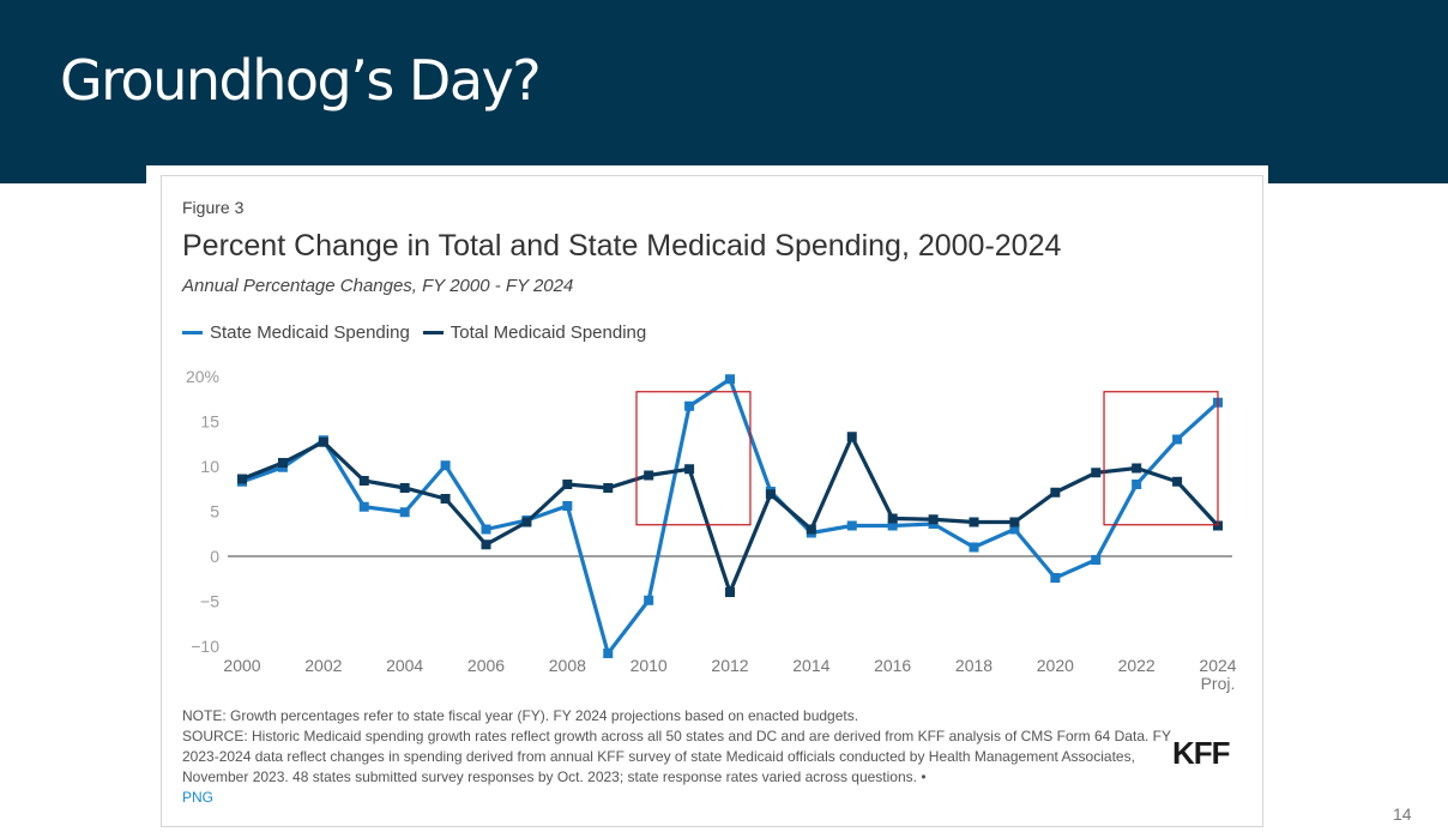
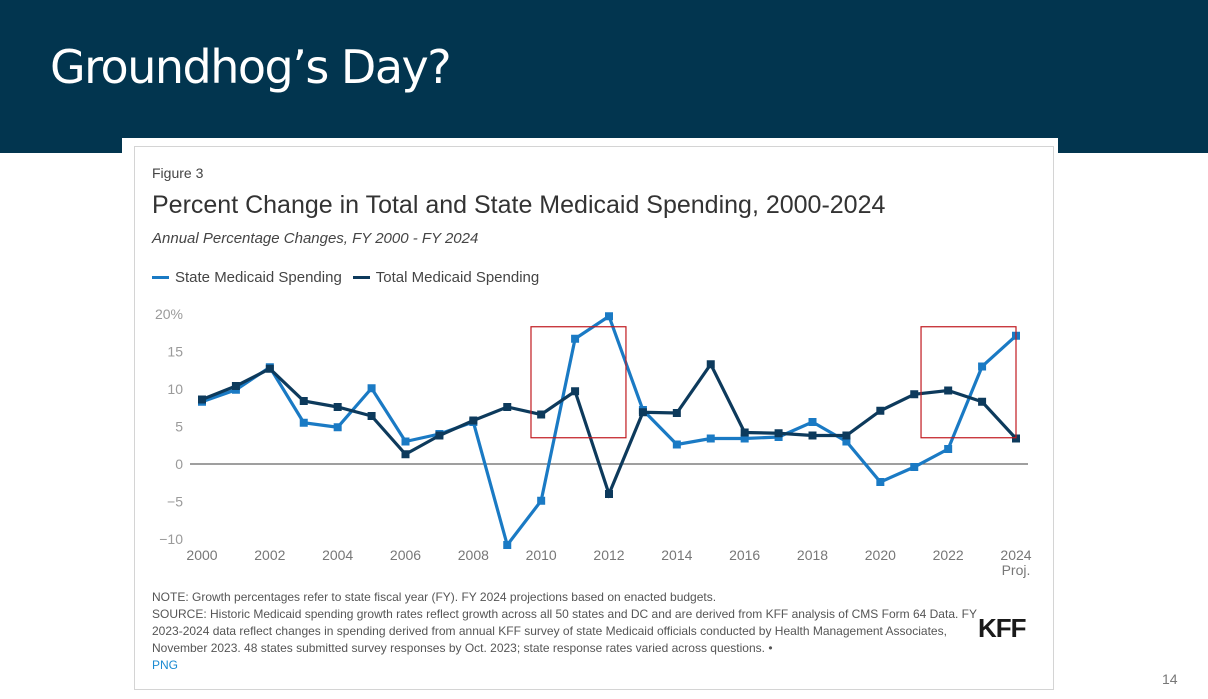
Total Medicaid Spending/2008: 8% -> 6%
Total Medicaid Spending/2010: 9% -> 7%
Total Medicaid Spending/2014: 3% -> 7%
State Medicaid Spending/2018: 1% -> 6%
State Medicaid Spending/2022: 8% -> 2%
